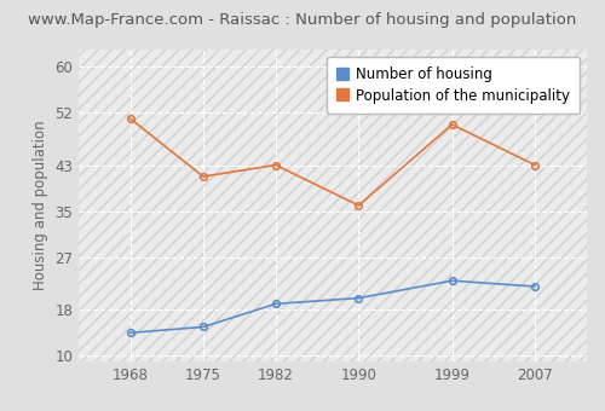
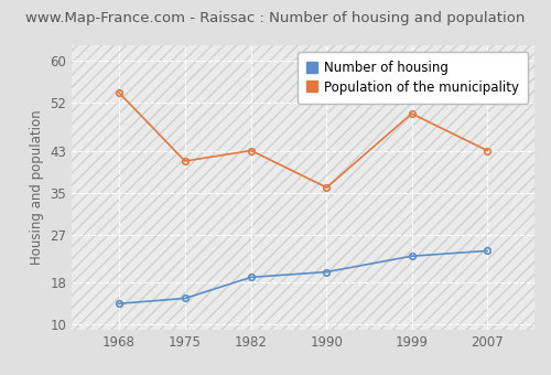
Population of the municipality/1968: 51 -> 54
Number of housing/2007: 22 -> 24
